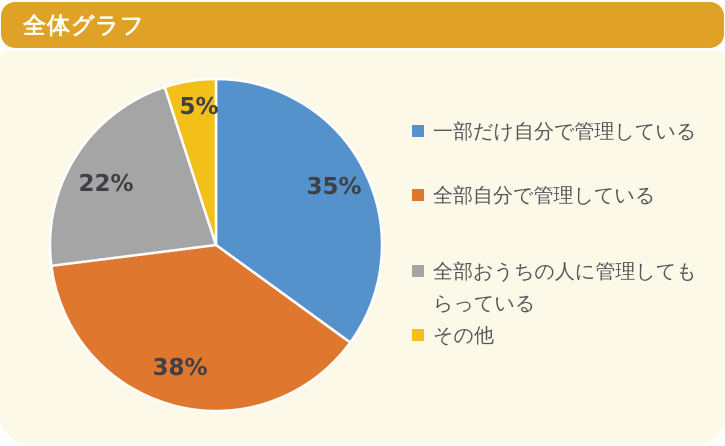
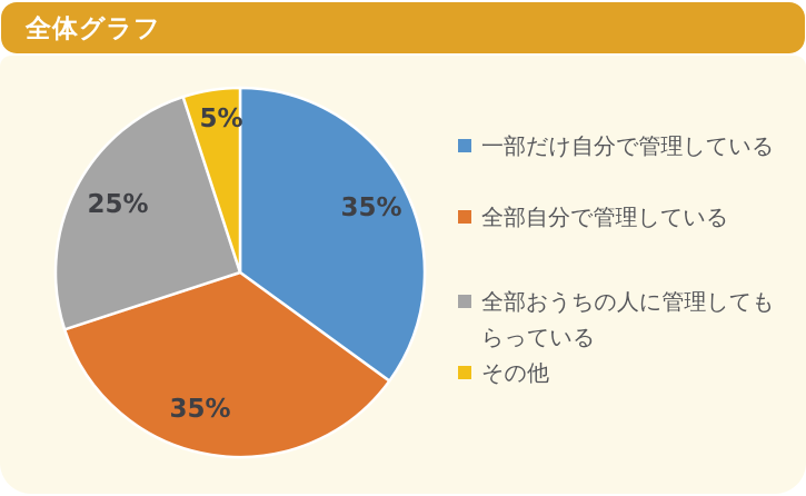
全部自分で管理している: 38% -> 35%
全部おうちの人に管理してもらっている: 22% -> 25%
